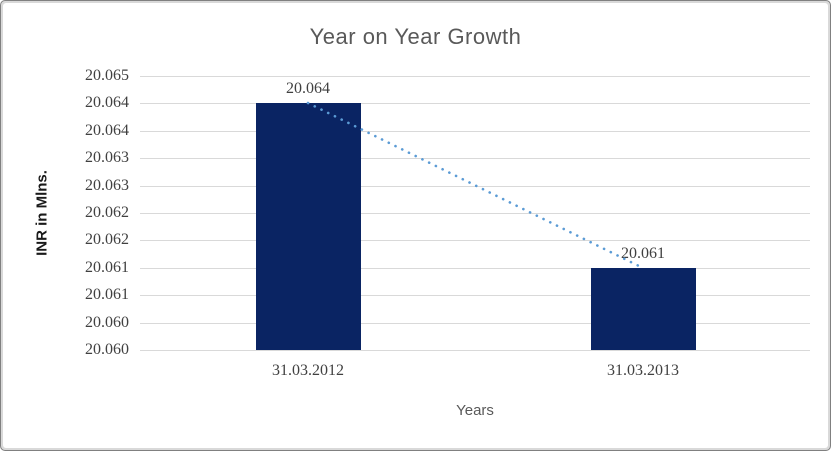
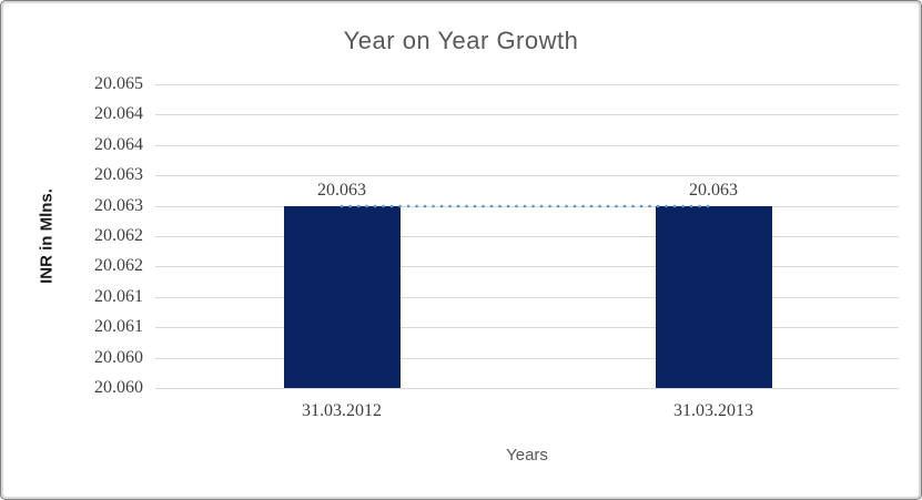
31.03.2012: 20.064 -> 20.063
31.03.2013: 20.061 -> 20.063
